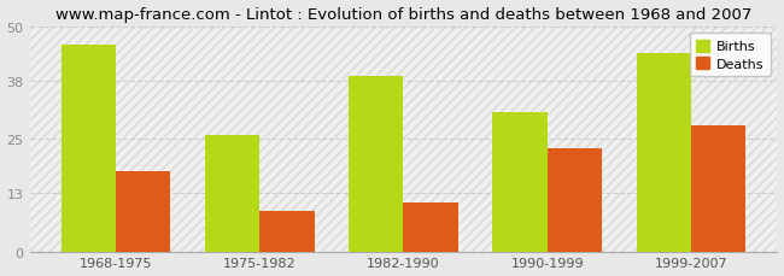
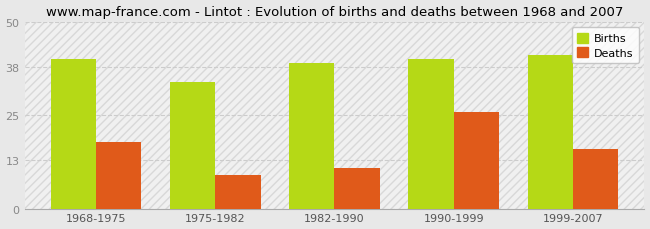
Births/1968-1975: 46 -> 40
Births/1975-1982: 26 -> 34
Births/1990-1999: 31 -> 40
Deaths/1990-1999: 23 -> 26
Births/1999-2007: 44 -> 41
Deaths/1999-2007: 28 -> 16
